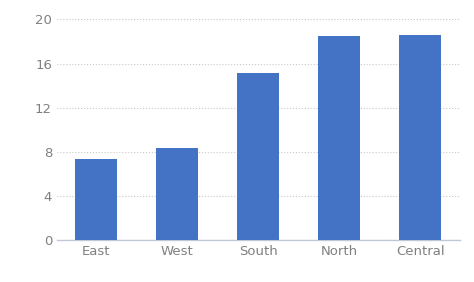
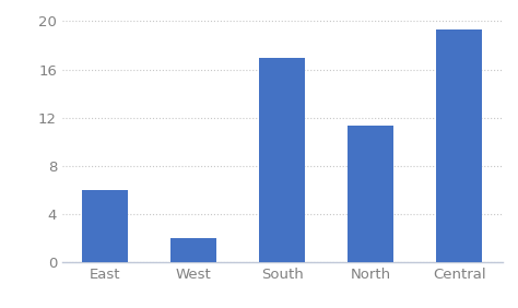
East: 7.3 -> 6.0
West: 8.3 -> 2.0
South: 15.1 -> 17.0
North: 18.5 -> 11.3
Central: 18.6 -> 19.3
